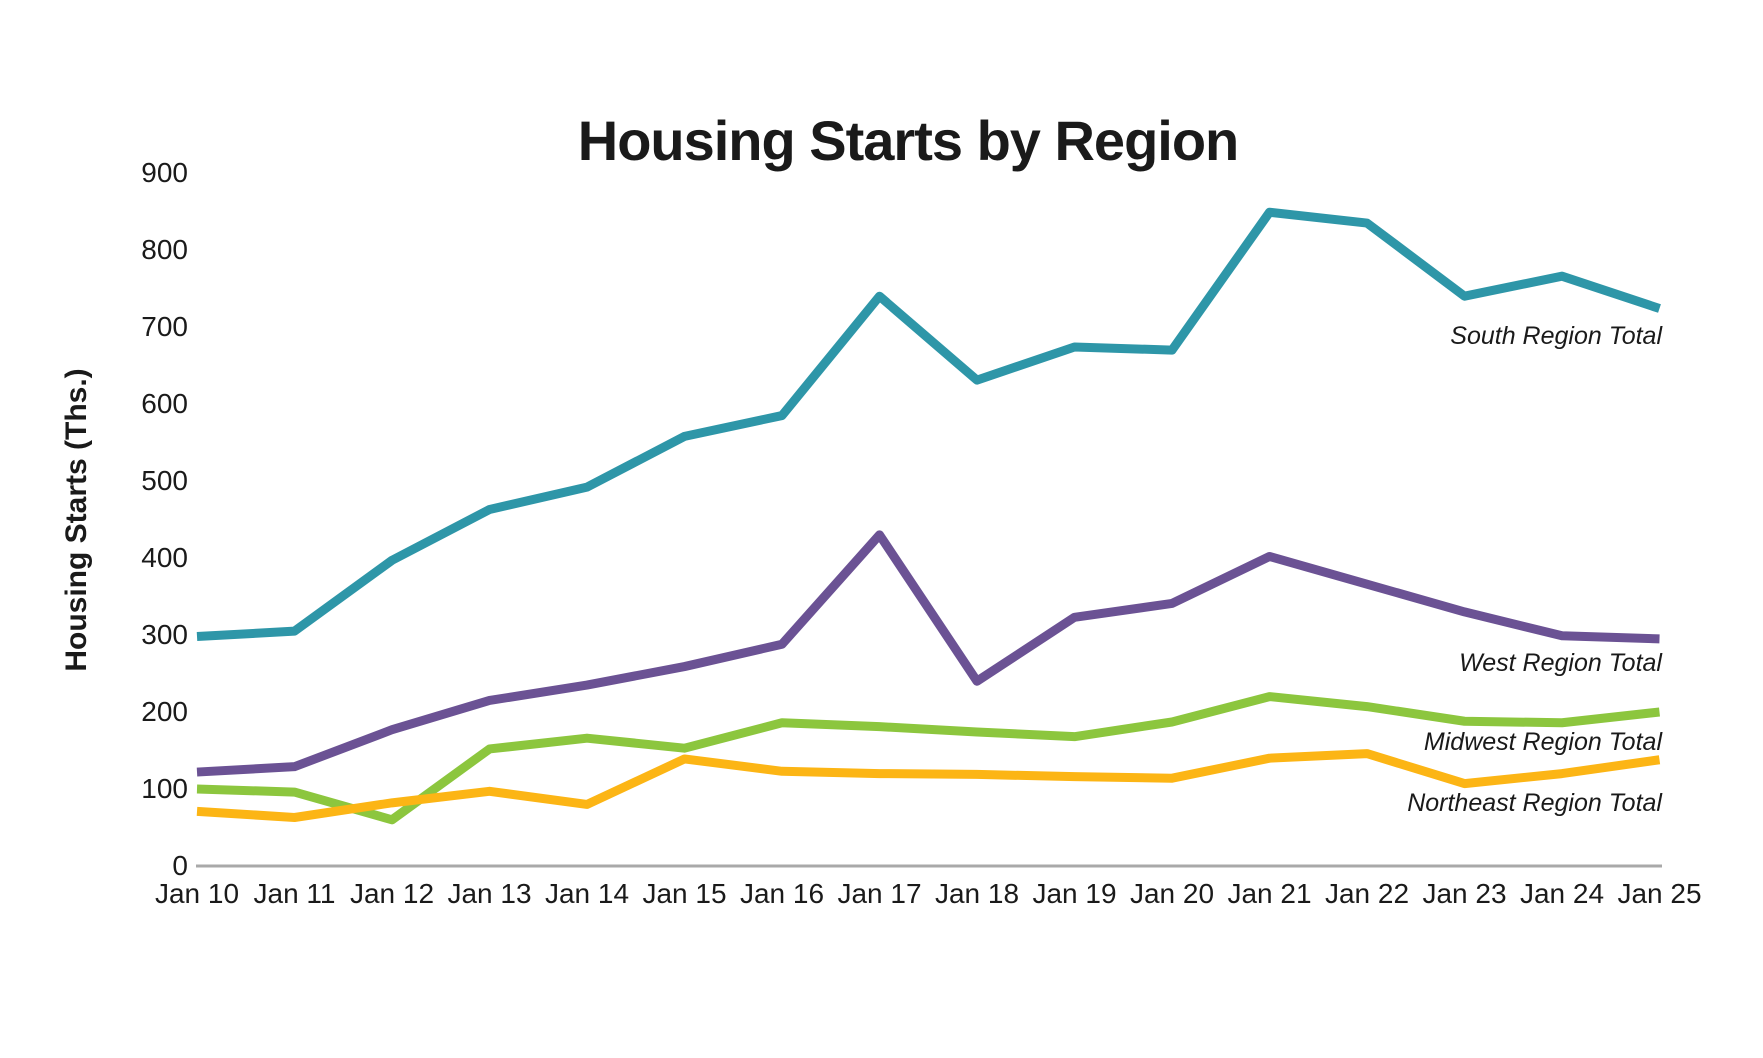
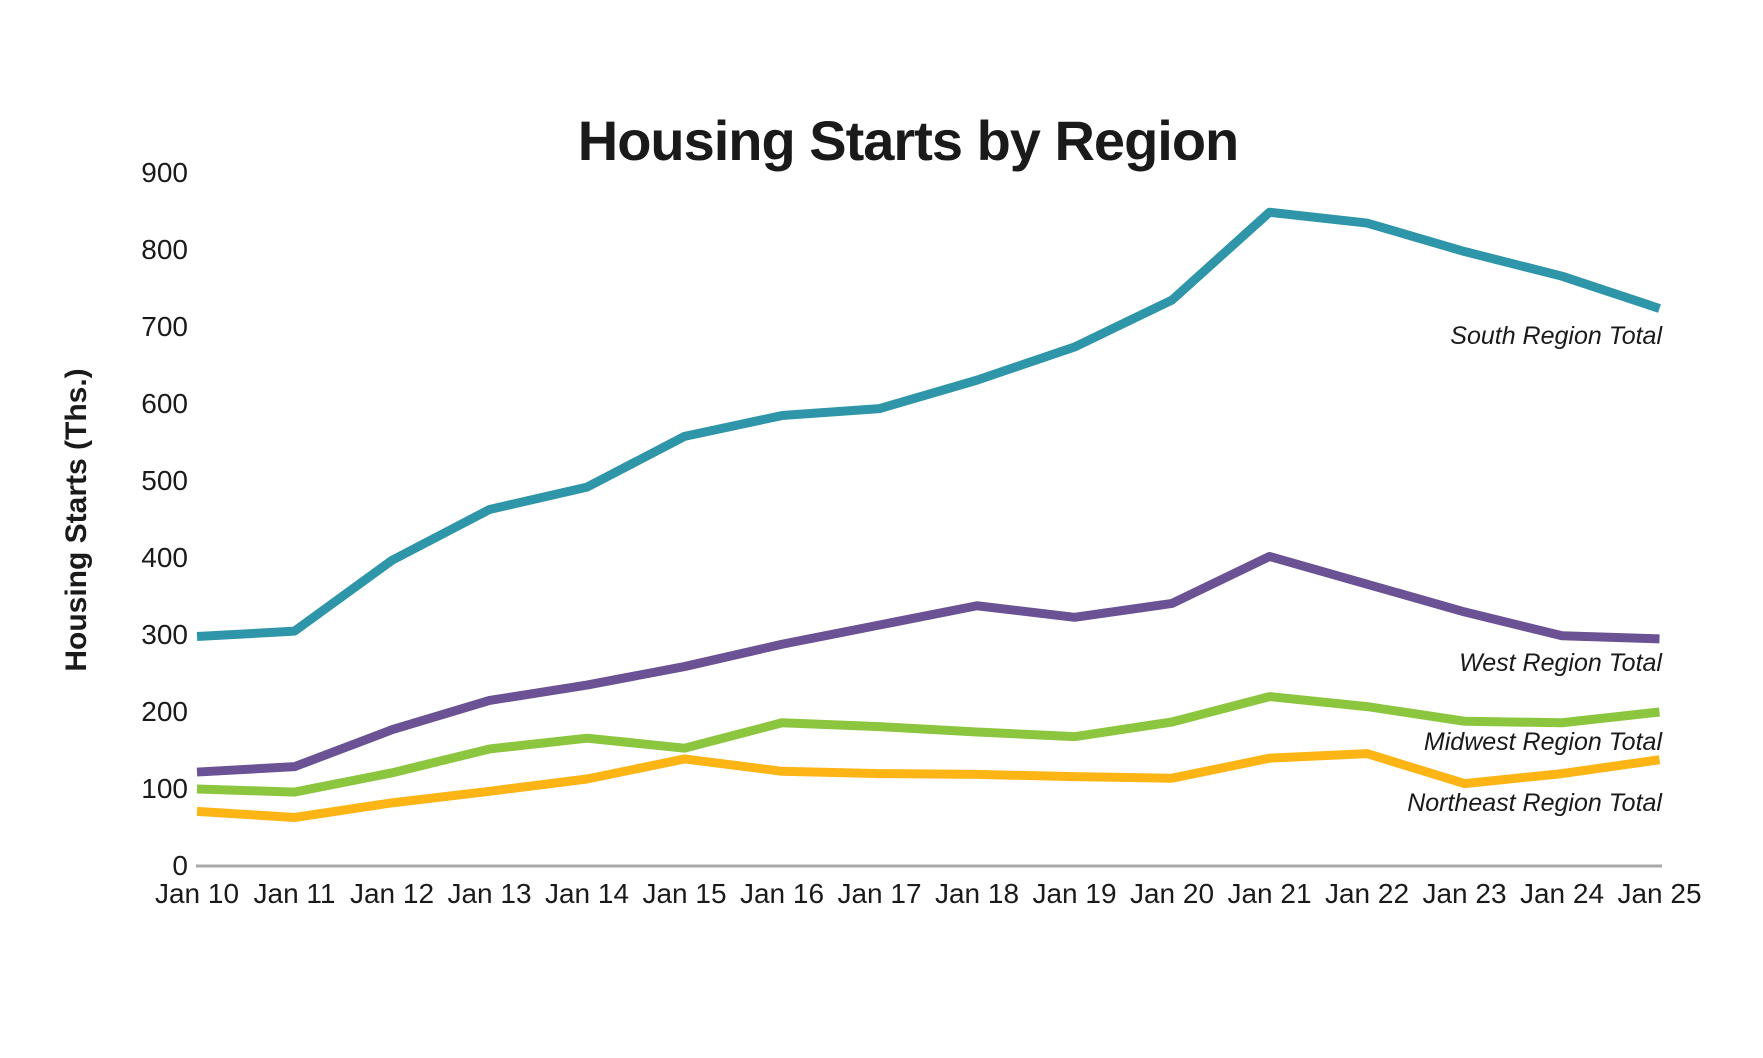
Midwest Region Total/Jan 12: 60 -> 120
Northeast Region Total/Jan 14: 80 -> 110
South Region Total/Jan 17: 740 -> 590
West Region Total/Jan 17: 430 -> 310
West Region Total/Jan 18: 240 -> 340
South Region Total/Jan 20: 670 -> 740
South Region Total/Jan 23: 740 -> 800
